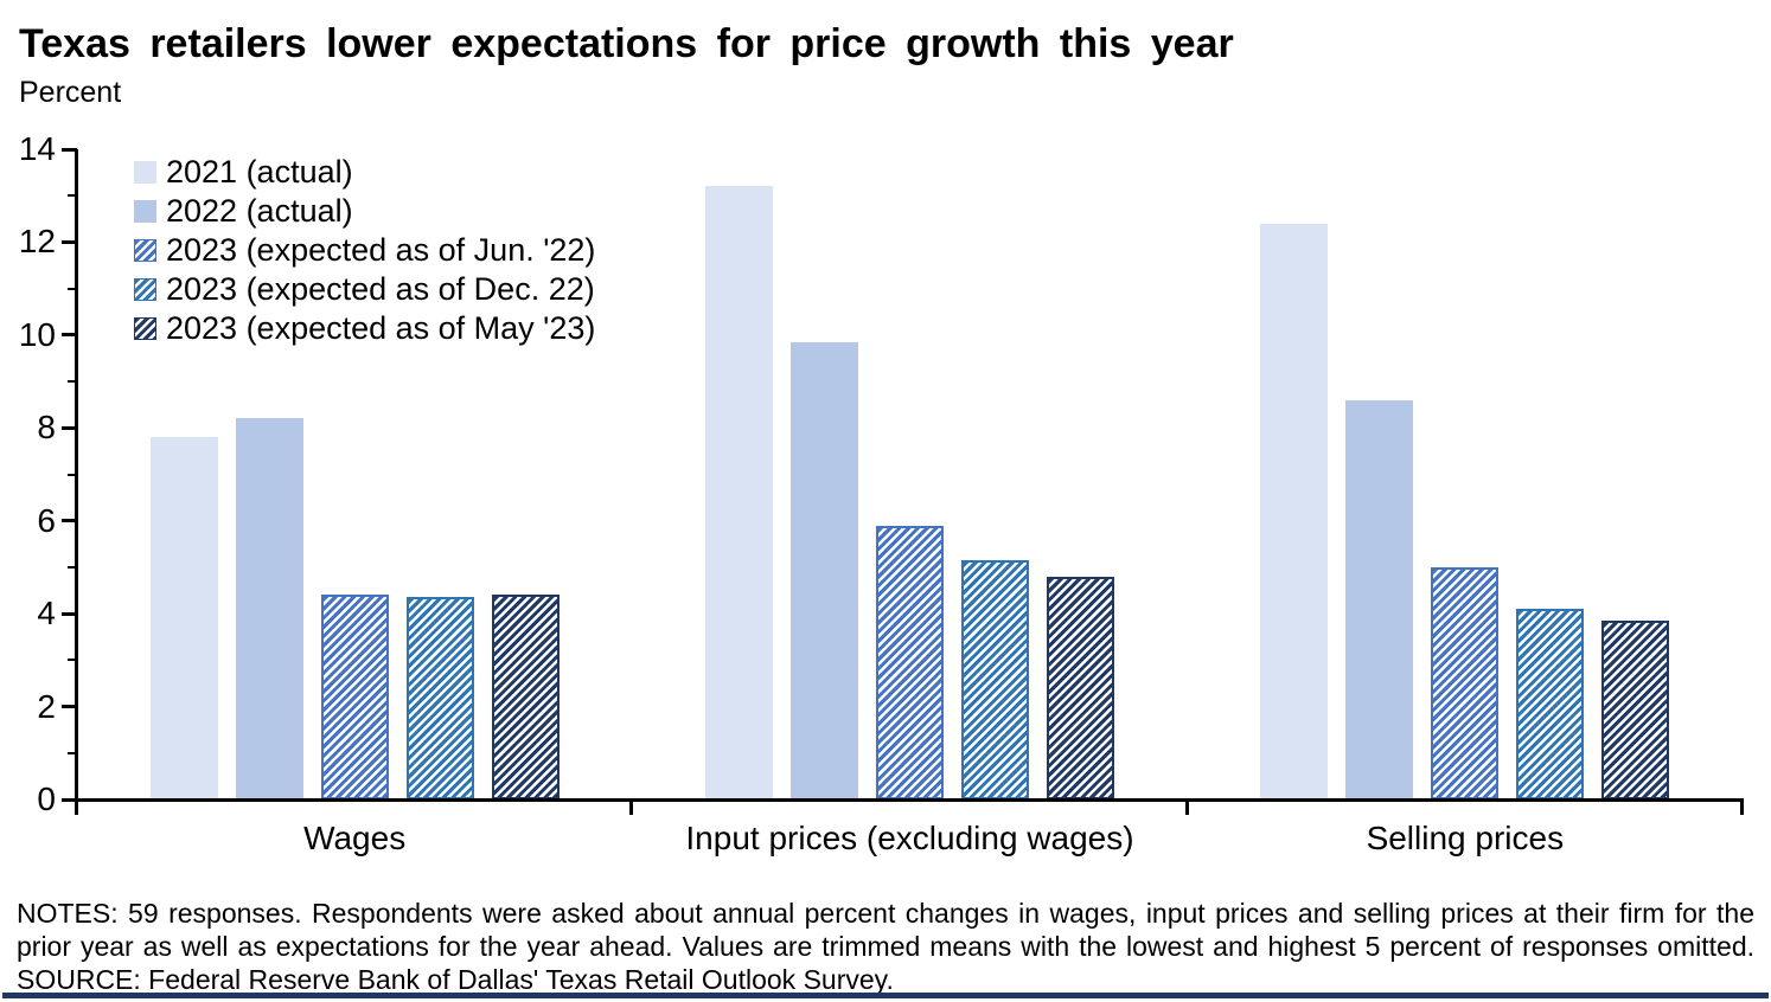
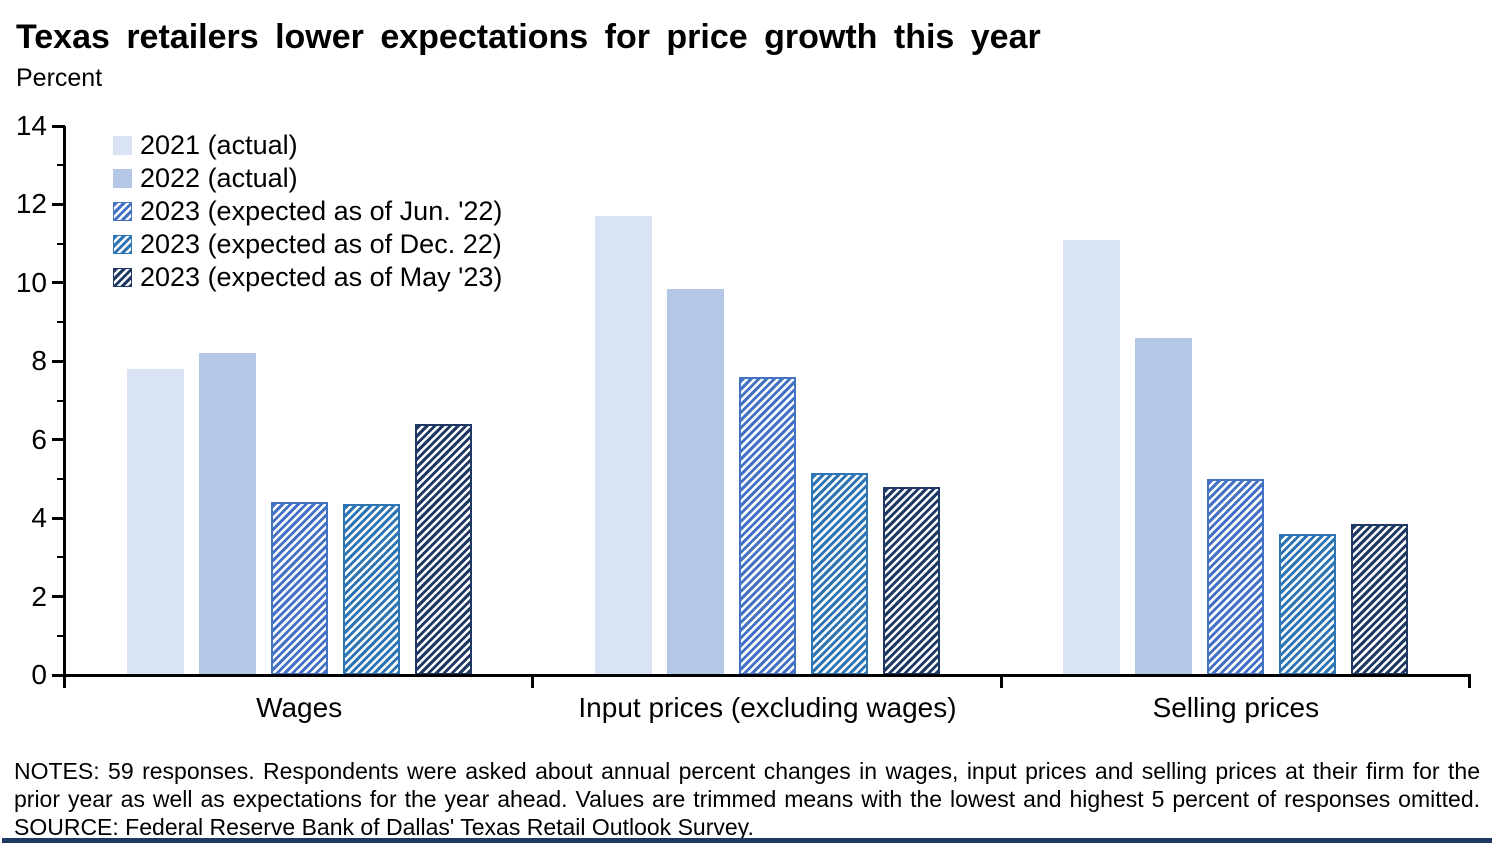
2023 (expected as of May '23)/Wages: 4.4 -> 6.4
2021 (actual)/Input prices (excluding wages): 13.2 -> 11.7
2023 (expected as of Jun. '22)/Input prices (excluding wages): 5.9 -> 7.6
2021 (actual)/Selling prices: 12.4 -> 11.1
2023 (expected as of Dec. 22)/Selling prices: 4.1 -> 3.6
